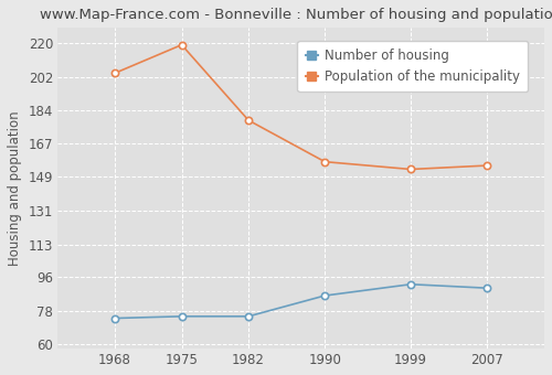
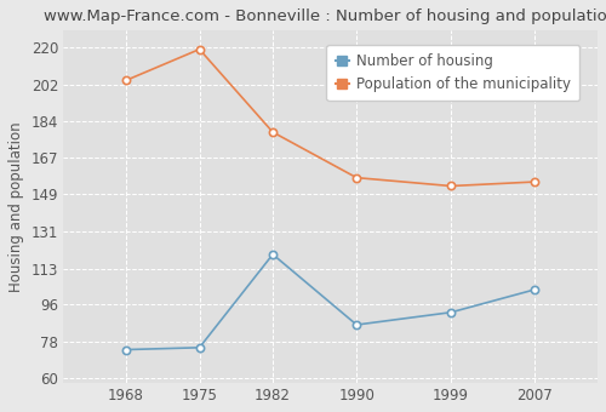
Number of housing/1982: 75 -> 120
Number of housing/2007: 90 -> 103
